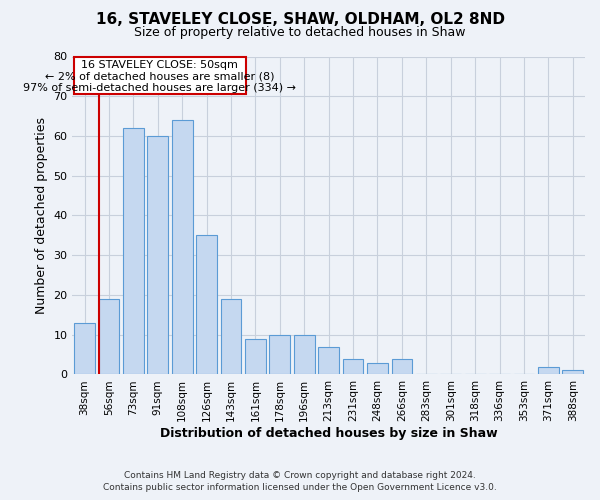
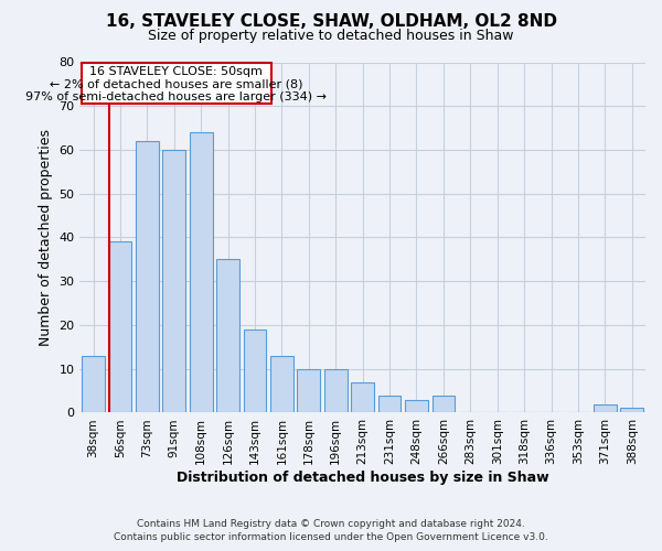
56sqm: 19 -> 39
161sqm: 9 -> 13
